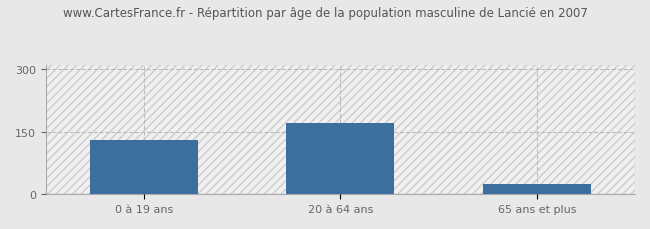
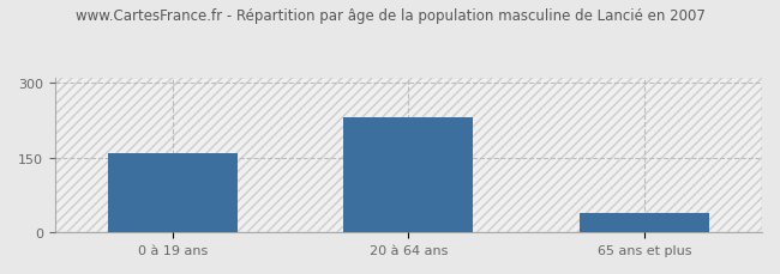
0 à 19 ans: 130 -> 160
20 à 64 ans: 170 -> 230
65 ans et plus: 25 -> 40
